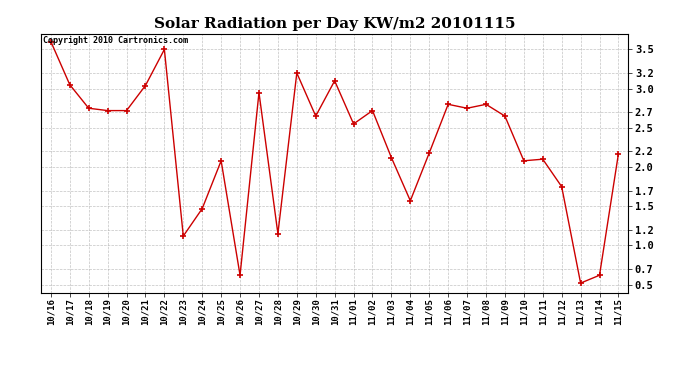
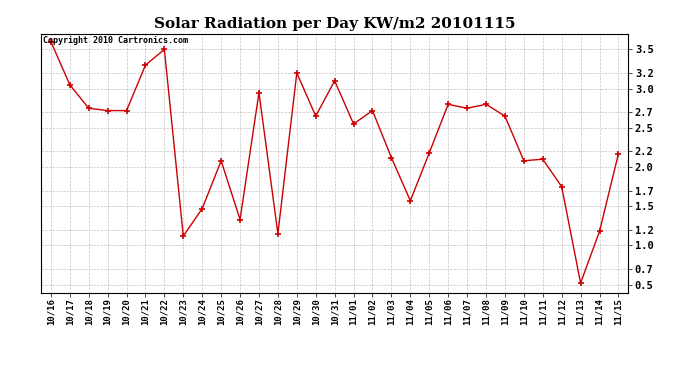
10/21: 3.04 -> 3.30
10/26: 0.62 -> 1.33
11/14: 0.62 -> 1.18
